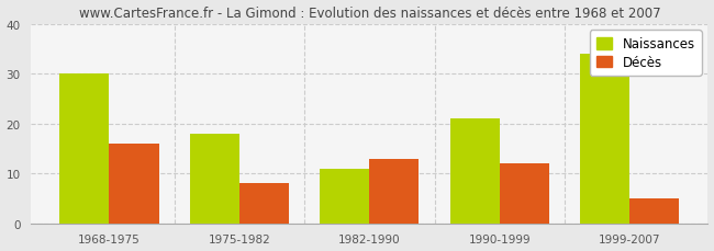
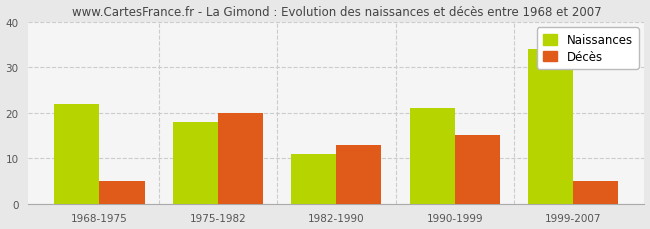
Naissances/1968-1975: 30 -> 22
Décès/1968-1975: 16 -> 5
Décès/1975-1982: 8 -> 20
Décès/1990-1999: 12 -> 15
